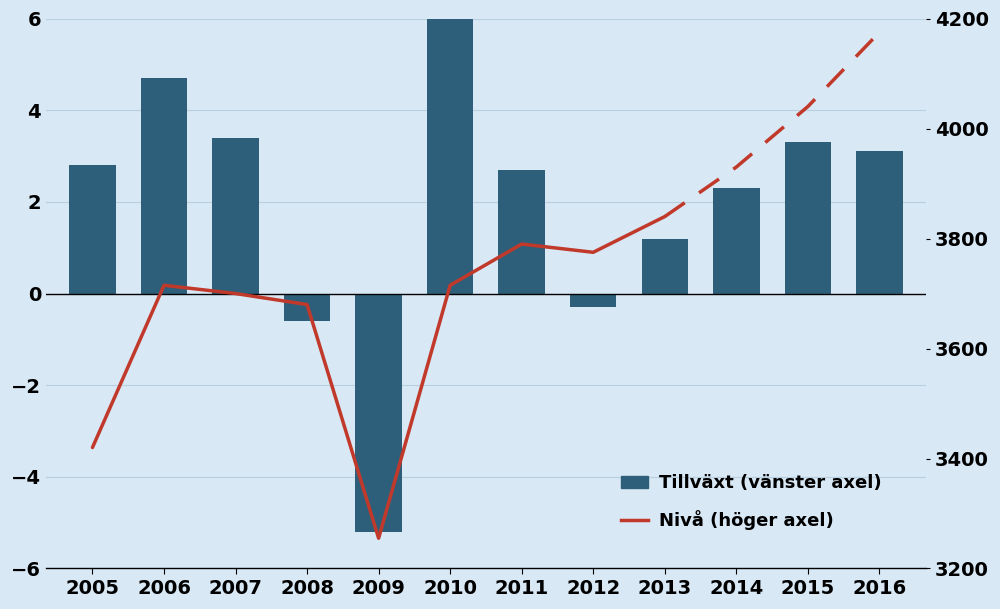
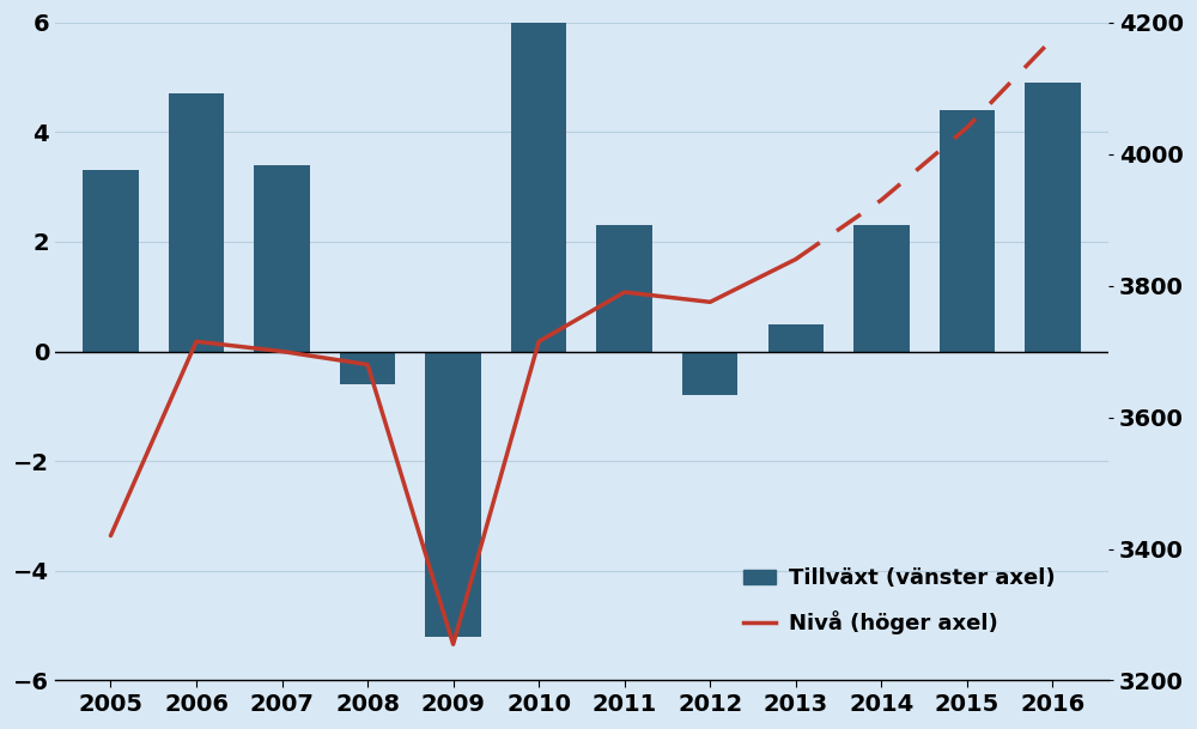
Tillväxt (vänster axel)/2005: 2.8 -> 3.3
Tillväxt (vänster axel)/2011: 2.7 -> 2.3
Tillväxt (vänster axel)/2012: -0.3 -> -0.8
Tillväxt (vänster axel)/2013: 1.2 -> 0.5
Tillväxt (vänster axel)/2015: 3.3 -> 4.4
Tillväxt (vänster axel)/2016: 3.1 -> 4.9
